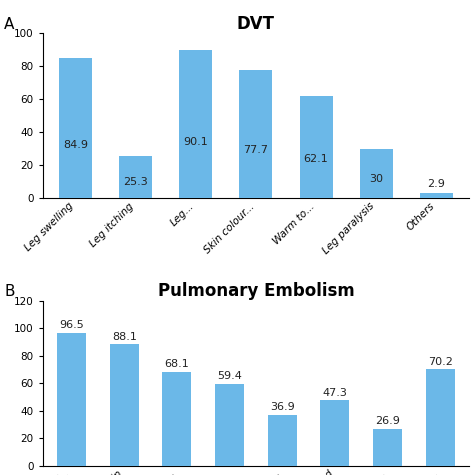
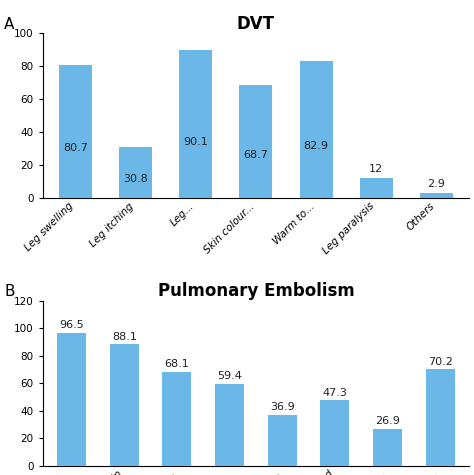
DVT/Leg swelling: 84.9 -> 80.7
DVT/Leg itching: 25.3 -> 30.8
DVT/Skin colour...: 77.7 -> 68.7
DVT/Warm to...: 62.1 -> 82.9
DVT/Leg paralysis: 30 -> 12
